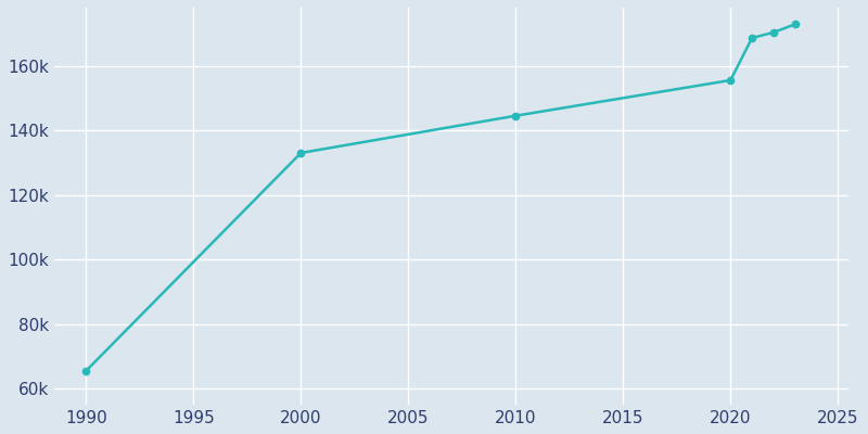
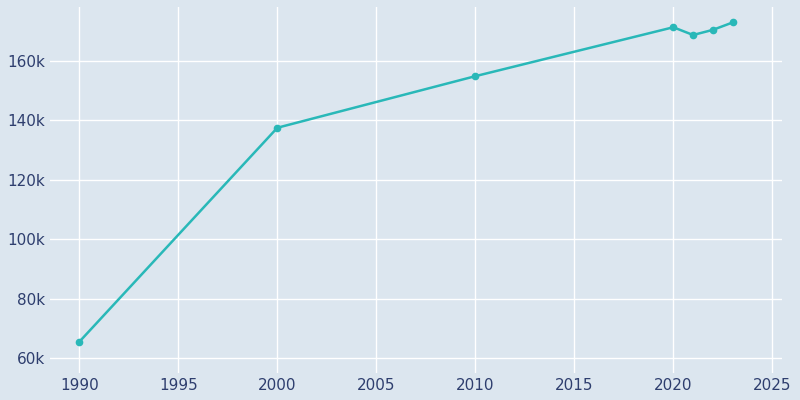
2000: 133.0k -> 137.4k
2010: 144.5k -> 154.8k
2020: 155.5k -> 171.2k
